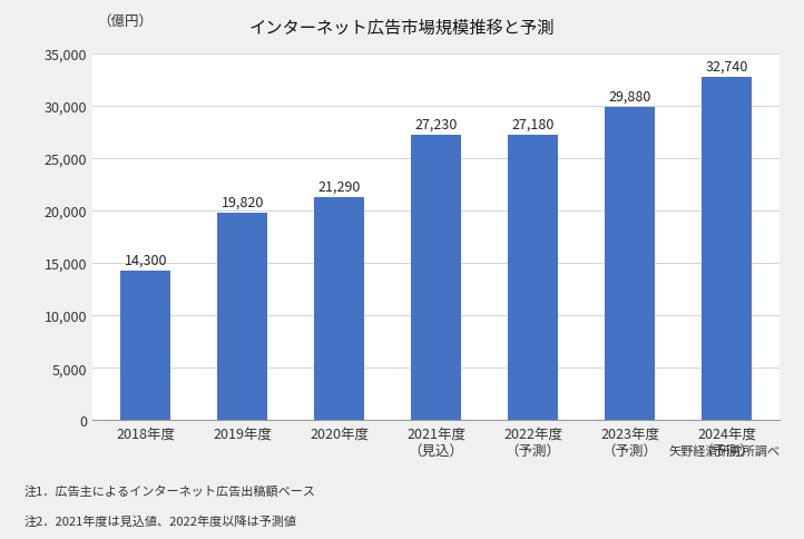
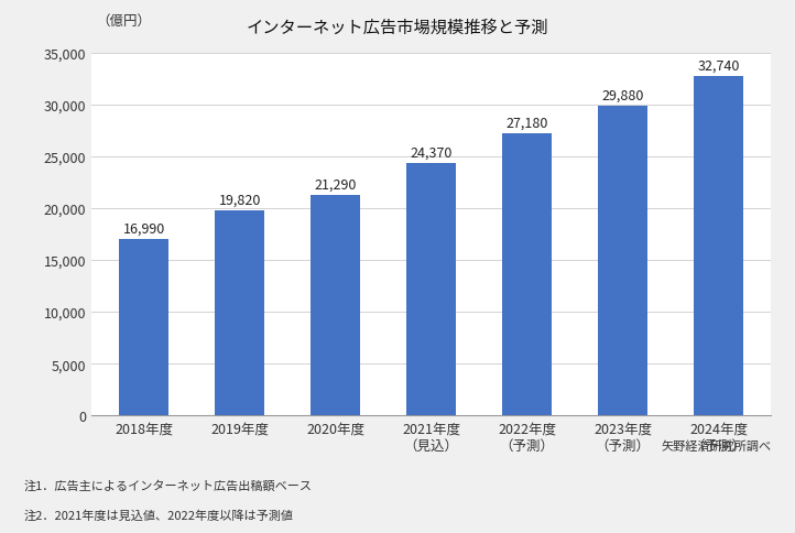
2018年度: 14,300 -> 16,990
2021年度: 27,230 -> 24,370
